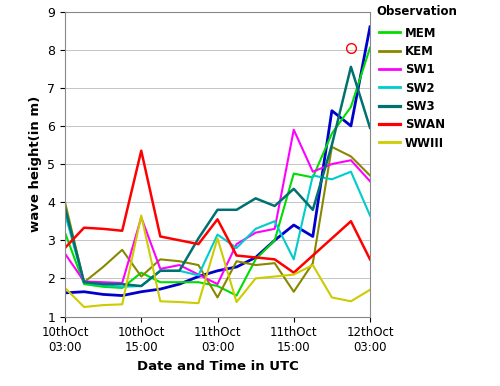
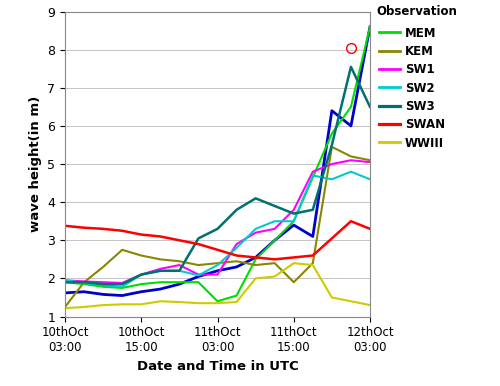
MEM/10thOct 03:00: 3.20 -> 1.90
KEM/10thOct 03:00: 4.00 -> 1.25
SW1/10thOct 03:00: 2.65 -> 1.95
SW2/10thOct 03:00: 3.70 -> 1.95
SW3/10thOct 03:00: 3.85 -> 1.90
SWAN/10thOct 03:00: 2.80 -> 3.38
WWIII/10thOct 03:00: 1.75 -> 1.22
MEM/10thOct 15:00: 2.15 -> 1.85
KEM/10thOct 15:00: 2.05 -> 2.60
SW1/10thOct 15:00: 3.60 -> 2.10
SW2/10thOct 15:00: 1.80 -> 2.10
SW3/10thOct 15:00: 1.80 -> 2.10
SWAN/10thOct 15:00: 5.35 -> 3.15
WWIII/10thOct 15:00: 3.65 -> 1.32
MEM/11thOct 03:00: 1.80 -> 1.40
KEM/11thOct 03:00: 1.50 -> 2.40
SW1/11thOct 03:00: 1.85 -> 2.10
SW2/11thOct 03:00: 3.15 -> 2.35
SW3/11thOct 03:00: 3.80 -> 3.30
SWAN/11thOct 03:00: 3.55 -> 2.75
WWIII/11thOct 03:00: 3.05 -> 1.35
MEM/11thOct 15:00: 4.75 -> 3.50
KEM/11thOct 15:00: 1.65 -> 1.90
SW1/11thOct 15:00: 5.90 -> 3.80
SW2/11thOct 15:00: 2.50 -> 3.50
SW3/11thOct 15:00: 4.35 -> 3.70
SWAN/11thOct 15:00: 2.15 -> 2.55
WWIII/11thOct 15:00: 2.10 -> 2.40
MEM/12thOct 03:00: 8.05 -> 8.60
KEM/12thOct 03:00: 4.70 -> 5.10
SW1/12thOct 03:00: 4.55 -> 5.05
SW2/12thOct 03:00: 3.65 -> 4.60
SW3/12thOct 03:00: 5.95 -> 6.50
SWAN/12thOct 03:00: 2.50 -> 3.30
WWIII/12thOct 03:00: 1.70 -> 1.30
